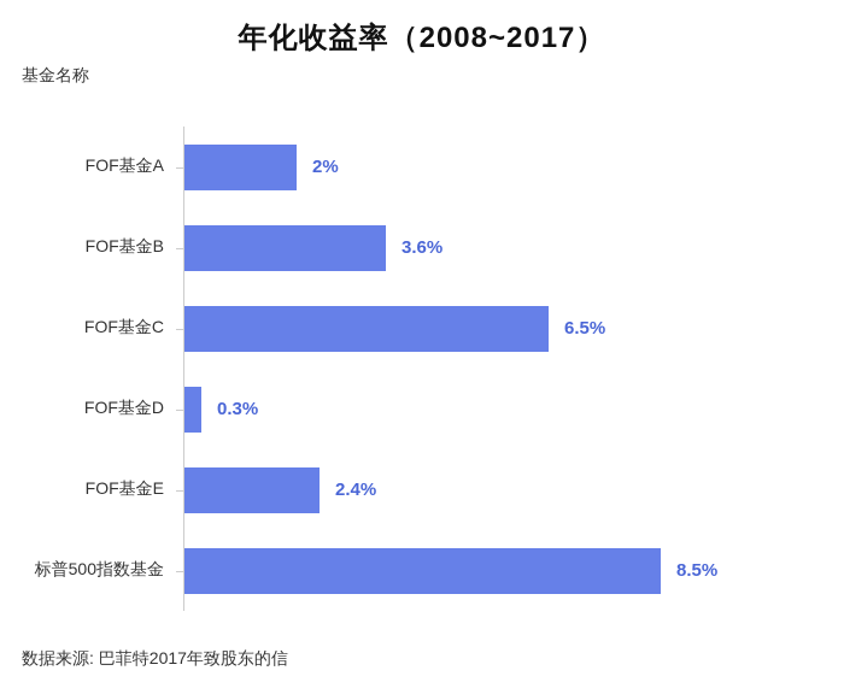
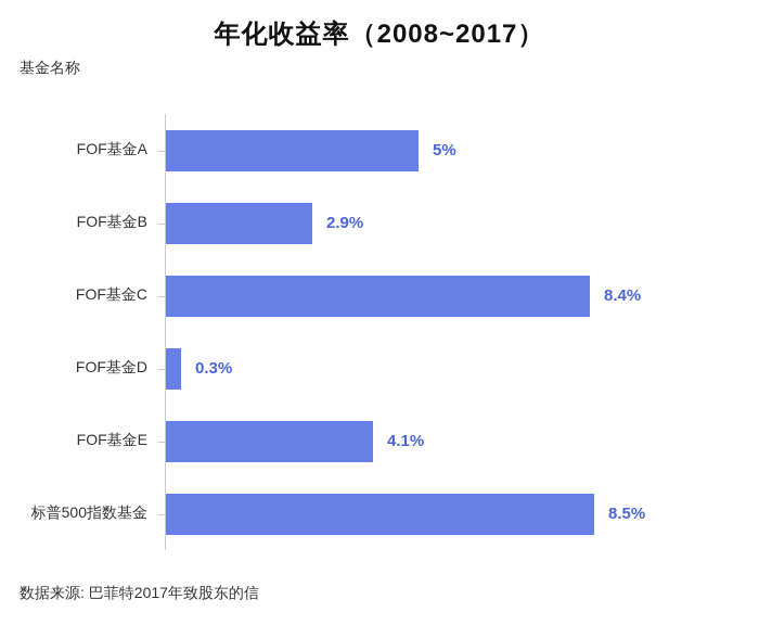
FOF基金A: 2% -> 5%
FOF基金B: 3.6% -> 2.9%
FOF基金C: 6.5% -> 8.4%
FOF基金E: 2.4% -> 4.1%
